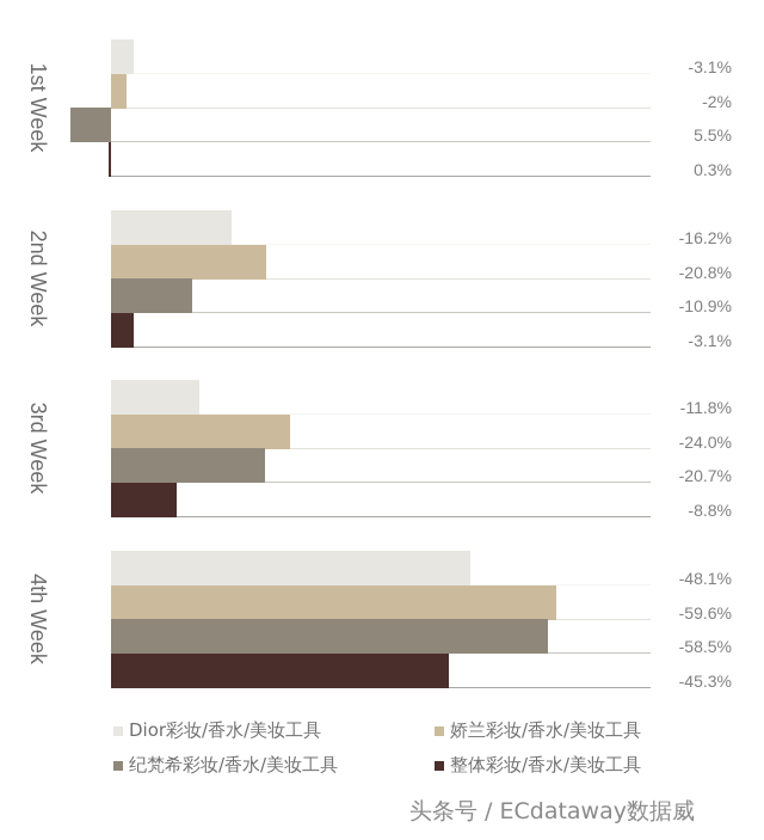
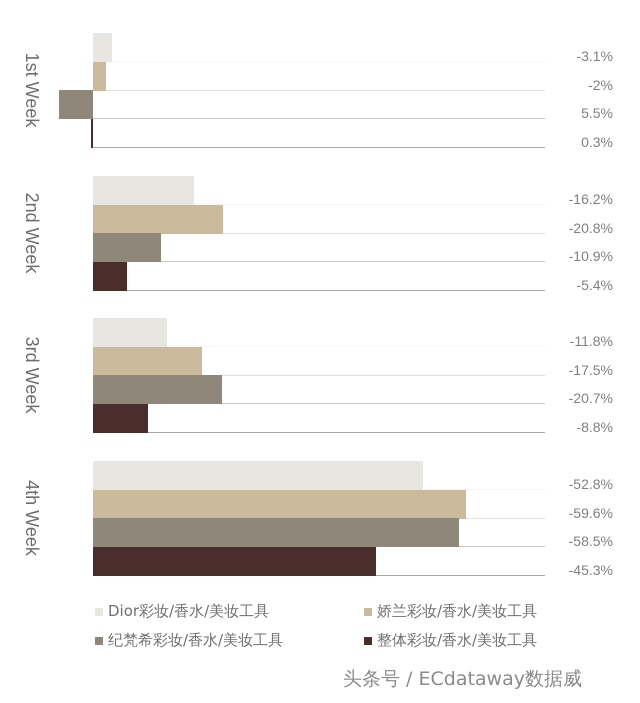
整体彩妆/香水/美妆工具/2nd Week: -3.1% -> -5.4%
娇兰彩妆/香水/美妆工具/3rd Week: -24.0% -> -17.5%
Dior彩妆/香水/美妆工具/4th Week: -48.1% -> -52.8%
